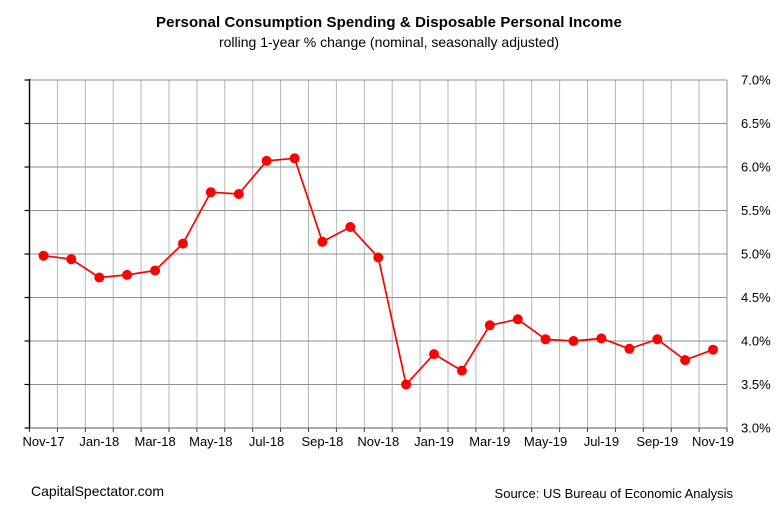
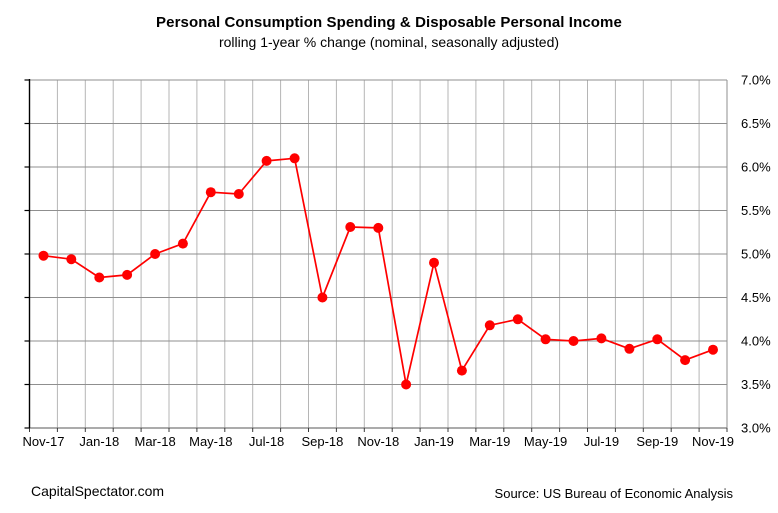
Mar-18: 4.8% -> 5.0%
Sep-18: 5.1% -> 4.5%
Nov-18: 5.0% -> 5.3%
Jan-19: 3.9% -> 4.9%
